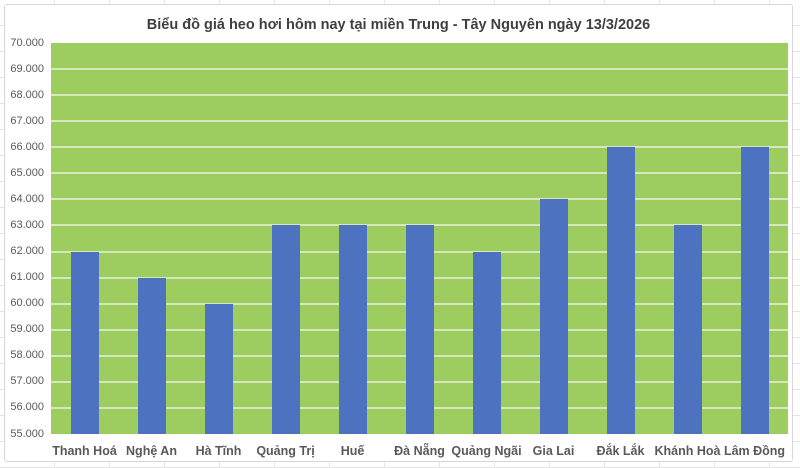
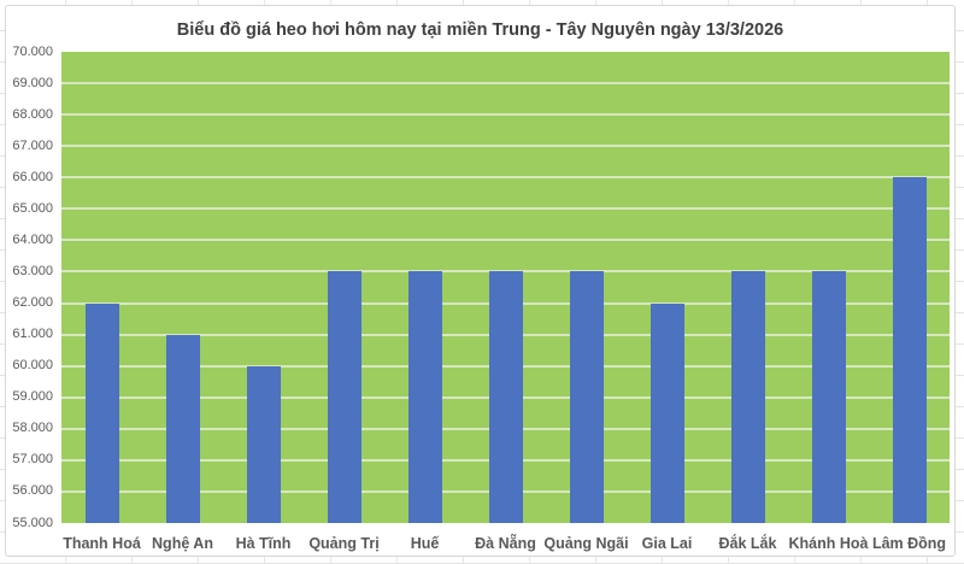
Quảng Ngãi: 62000 -> 63000
Gia Lai: 64000 -> 62000
Đắk Lắk: 66000 -> 63000
